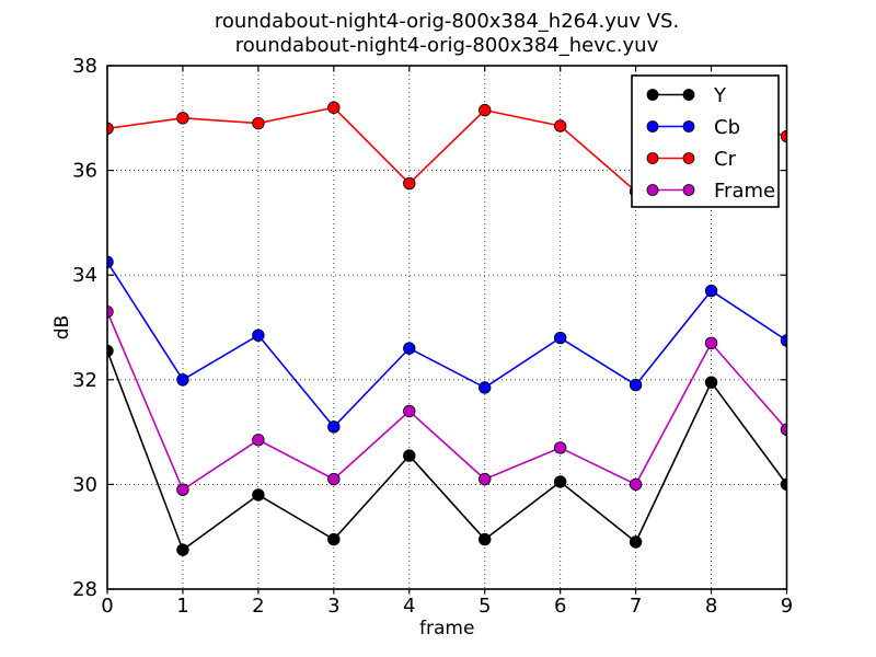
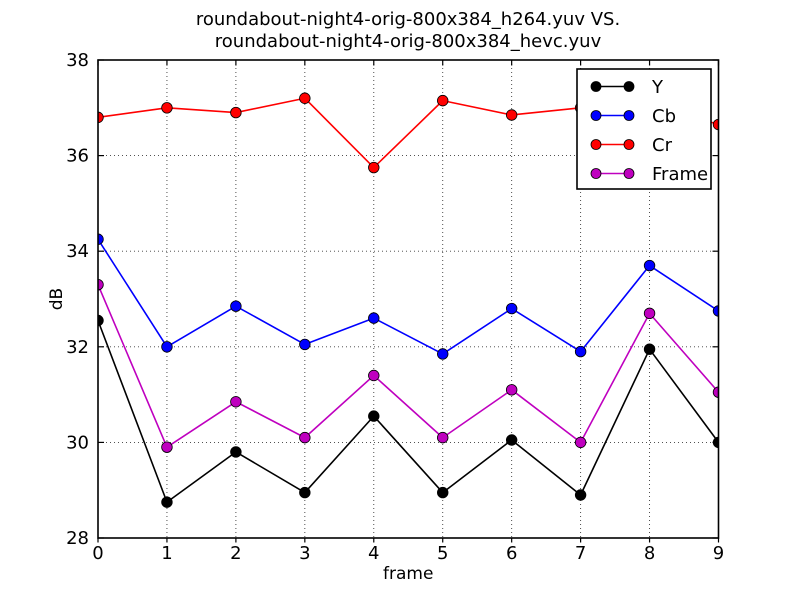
Cb/3: 31.1 -> 32.0
Frame/6: 30.7 -> 31.1
Cr/7: 35.6 -> 37.0
